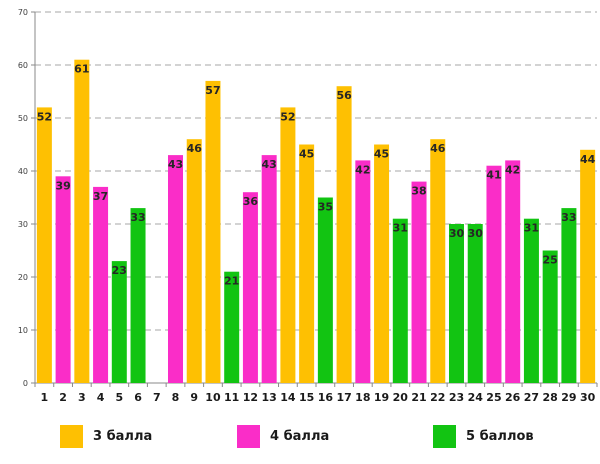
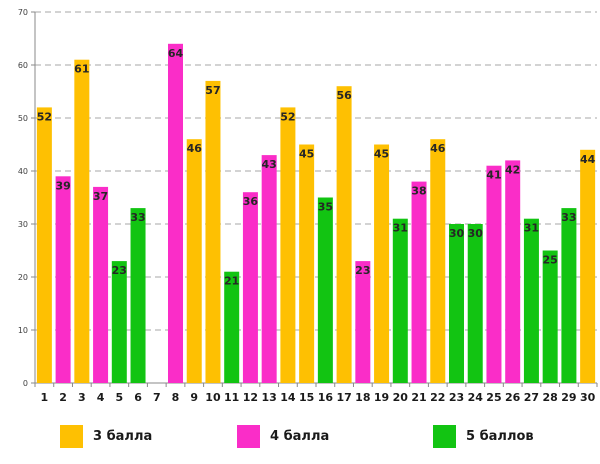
4 балла/8: 43 -> 64
4 балла/18: 42 -> 23
